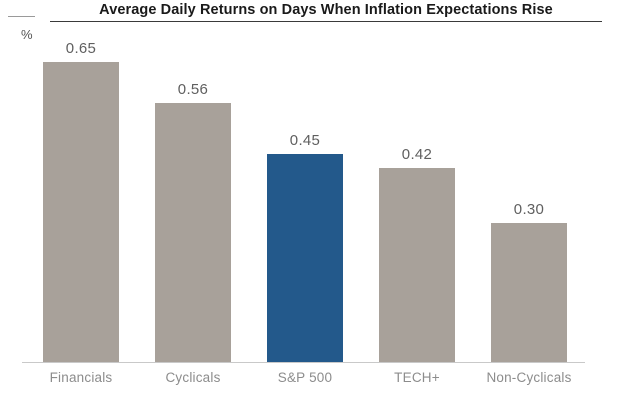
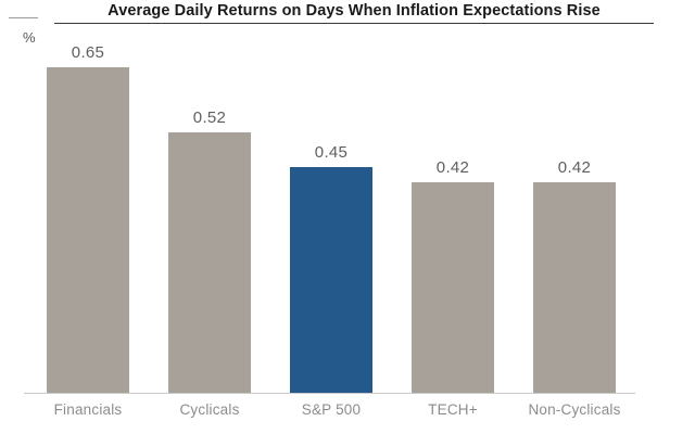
Cyclicals: 0.56 -> 0.52
Non-Cyclicals: 0.30 -> 0.42
